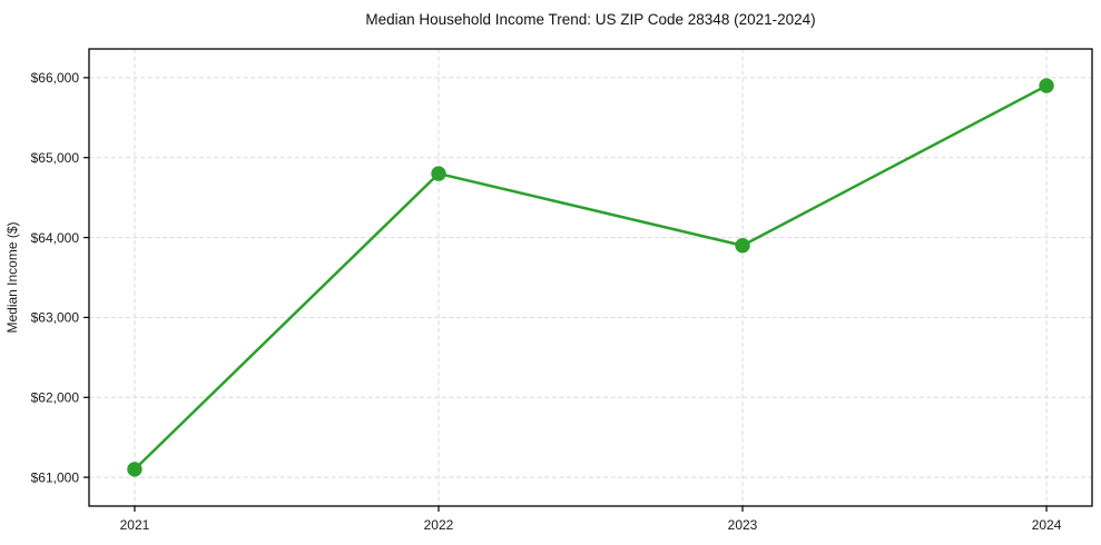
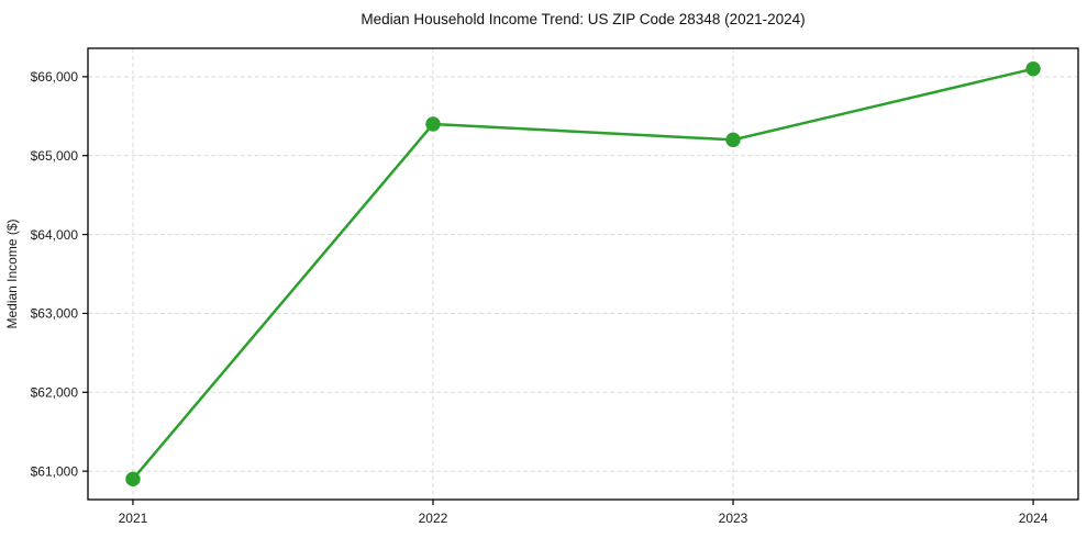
2021: $61100 -> $60900
2022: $64800 -> $65400
2023: $63900 -> $65200
2024: $65900 -> $66100
